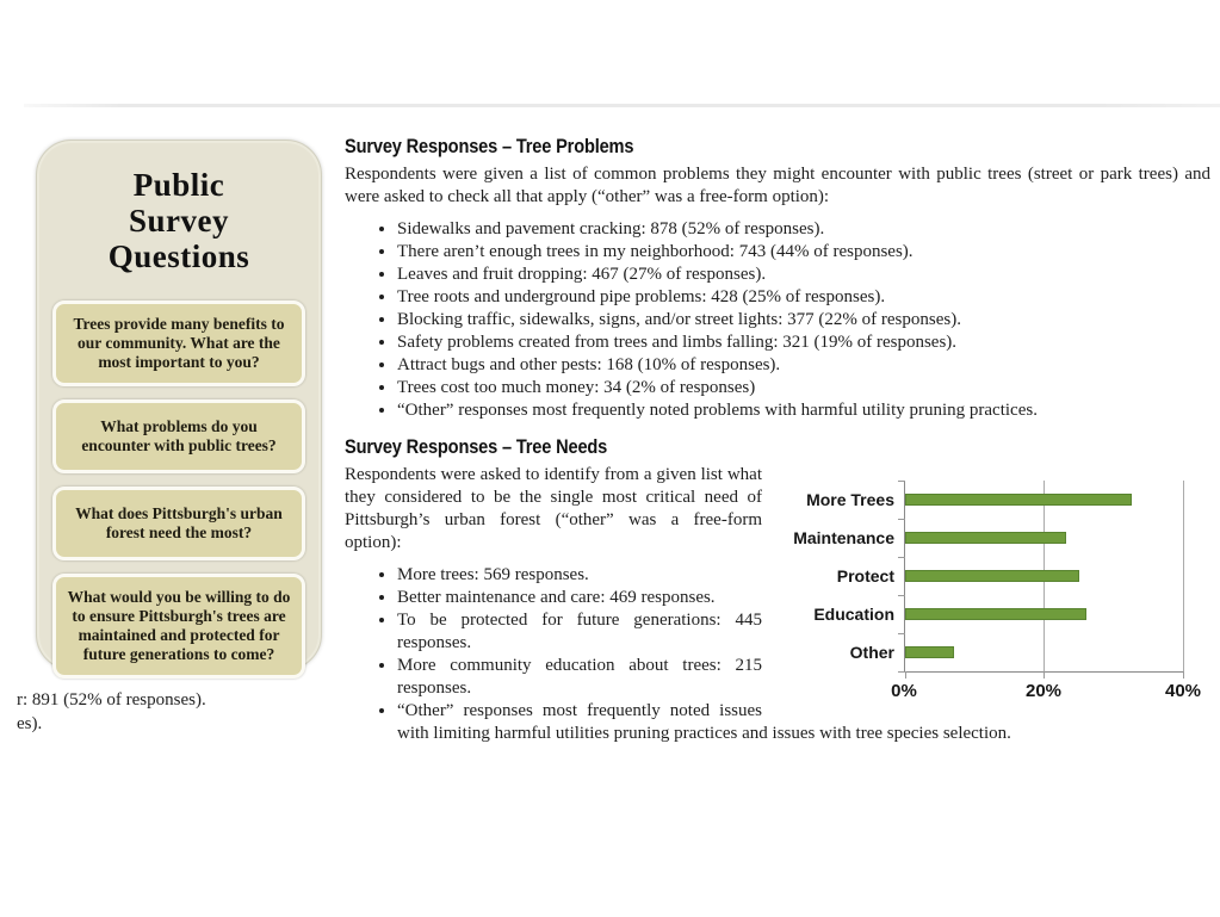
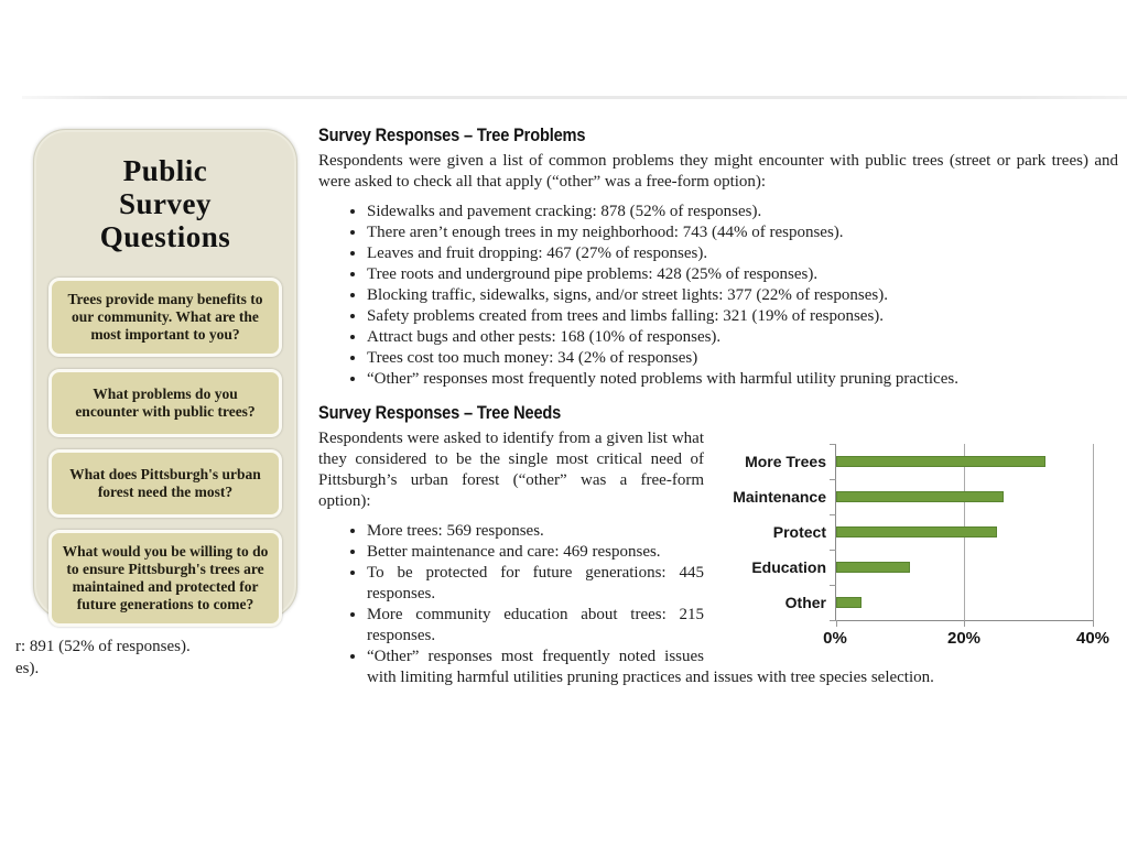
Maintenance: 23% -> 26%
Education: 26% -> 12%
Other: 7% -> 4%
